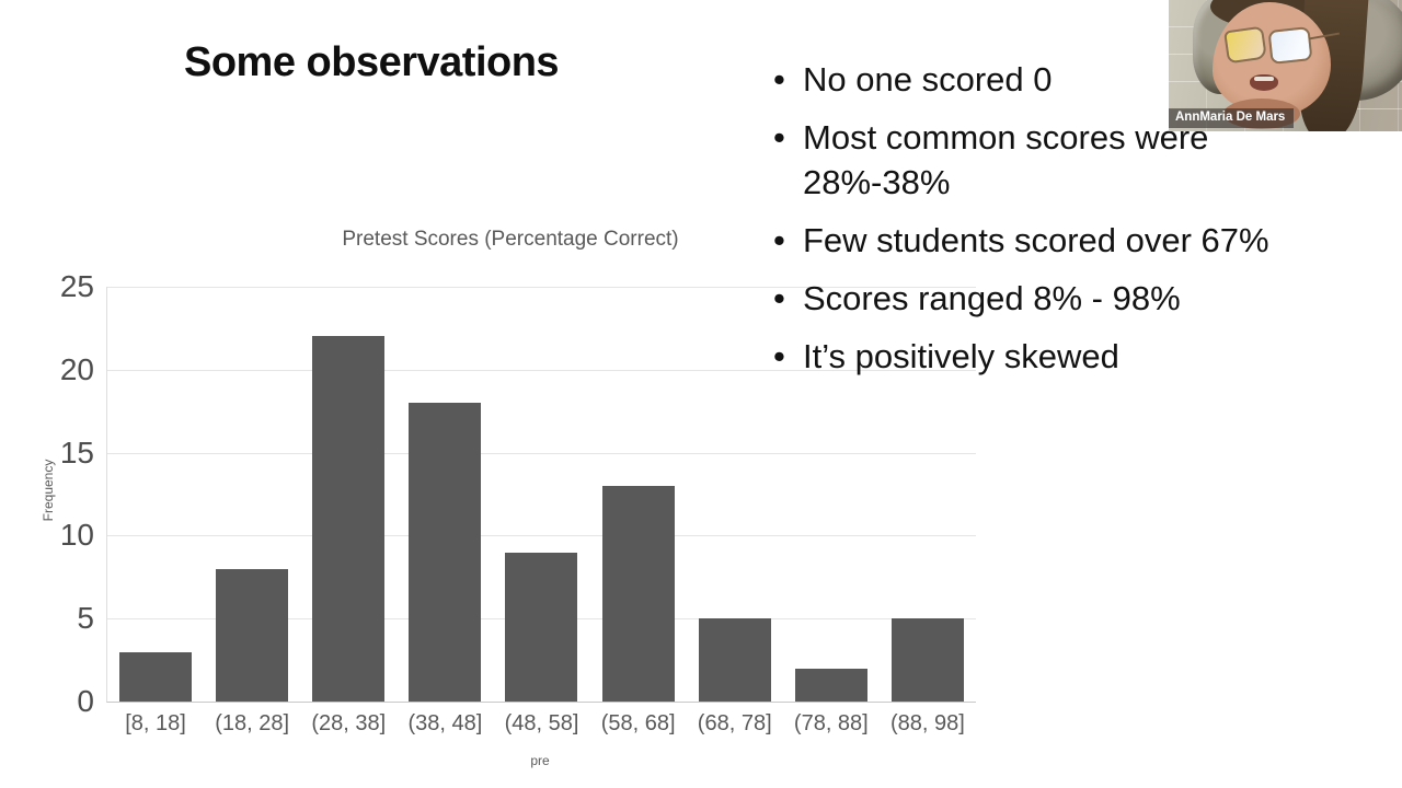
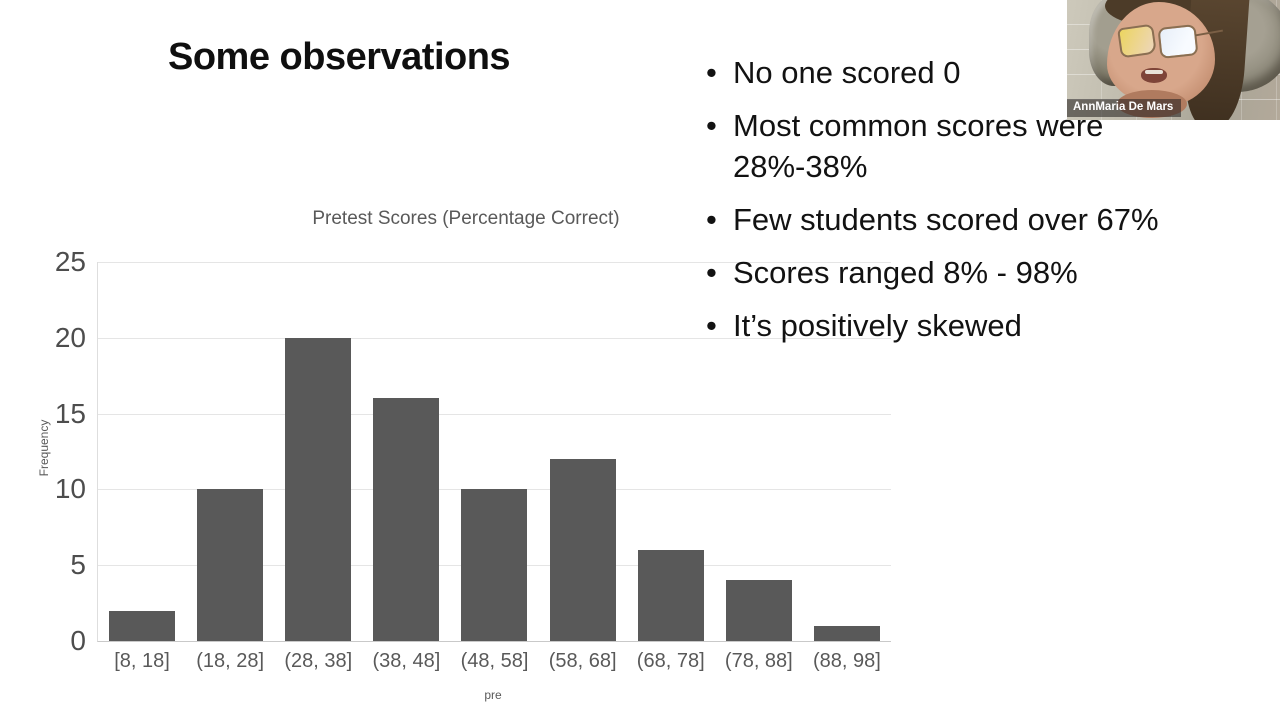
[8, 18]: 3 -> 2
(18, 28]: 8 -> 10
(28, 38]: 22 -> 20
(38, 48]: 18 -> 16
(48, 58]: 9 -> 10
(58, 68]: 13 -> 12
(68, 78]: 5 -> 6
(78, 88]: 2 -> 4
(88, 98]: 5 -> 1
